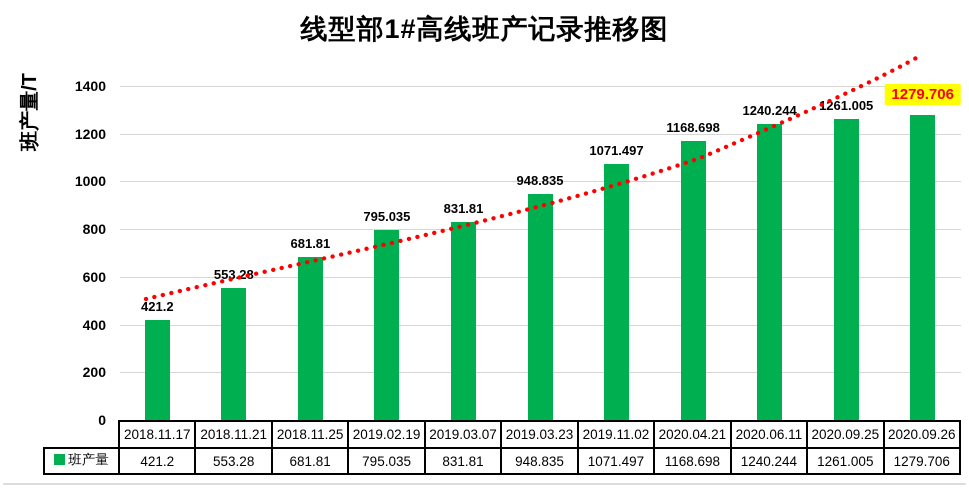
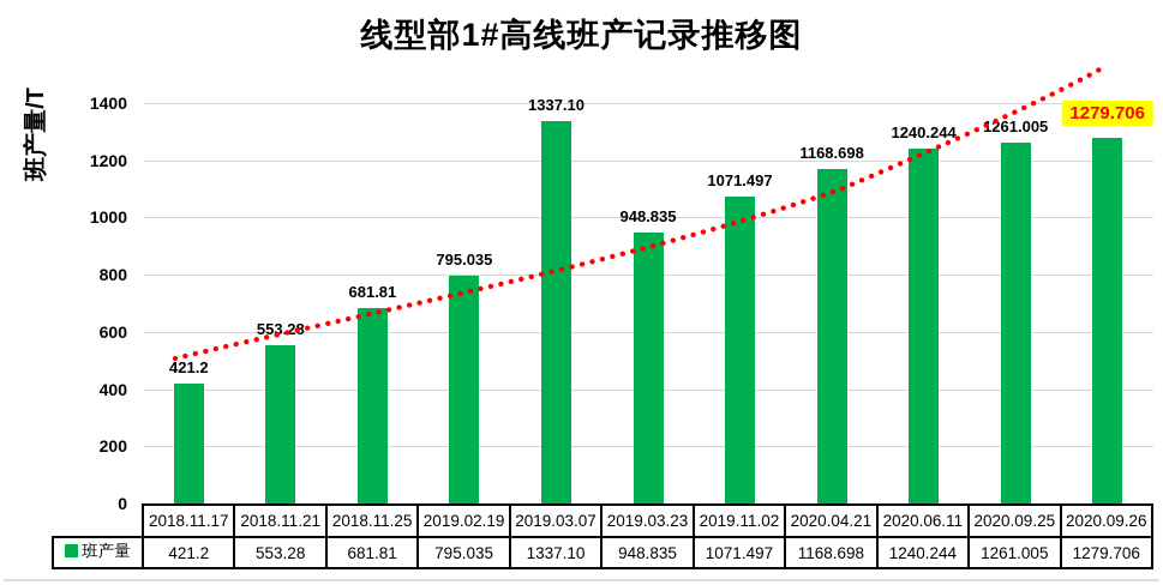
2019.03.07: 831.81 -> 1337.10
